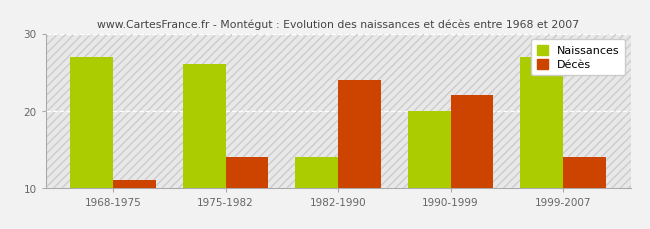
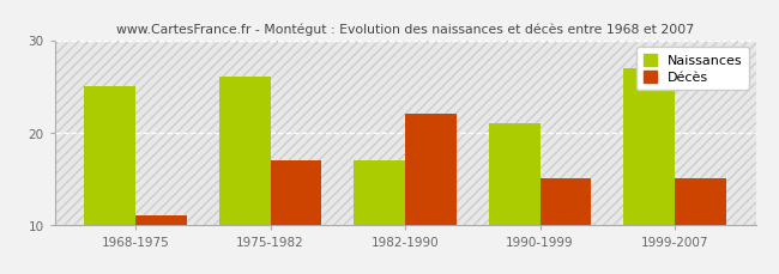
Naissances/1968-1975: 27 -> 25
Décès/1975-1982: 14 -> 17
Naissances/1982-1990: 14 -> 17
Décès/1982-1990: 24 -> 22
Naissances/1990-1999: 20 -> 21
Décès/1990-1999: 22 -> 15
Décès/1999-2007: 14 -> 15
